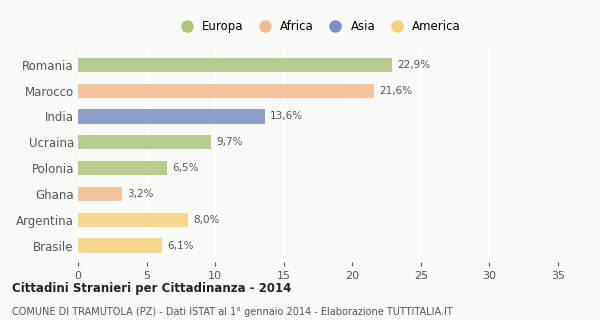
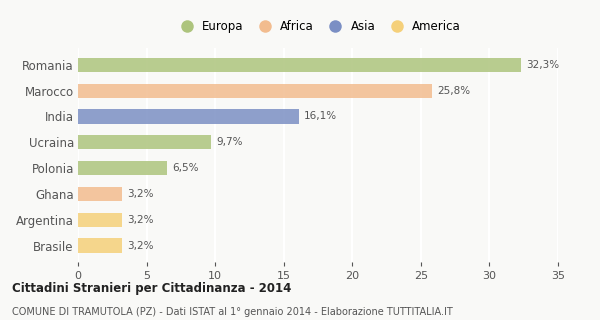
Romania: 22,9% -> 32,3%
Marocco: 21,6% -> 25,8%
India: 13,6% -> 16,1%
Argentina: 8,0% -> 3,2%
Brasile: 6,1% -> 3,2%
